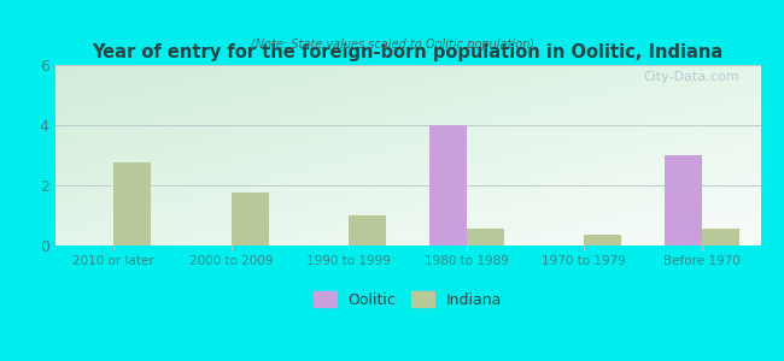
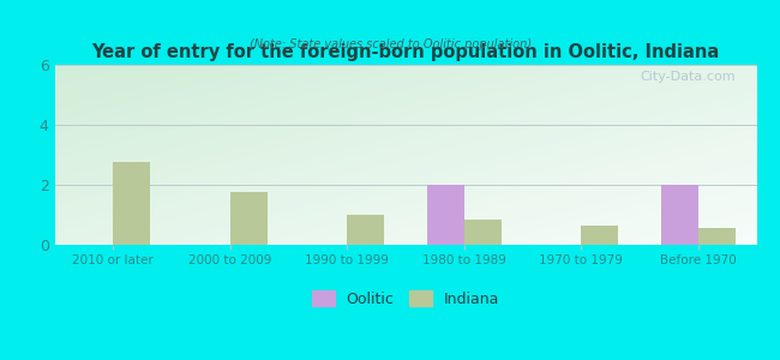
Oolitic/1980 to 1989: 4 -> 2
Indiana/1980 to 1989: 0.55 -> 0.85
Indiana/1970 to 1979: 0.35 -> 0.65
Oolitic/Before 1970: 3 -> 2
